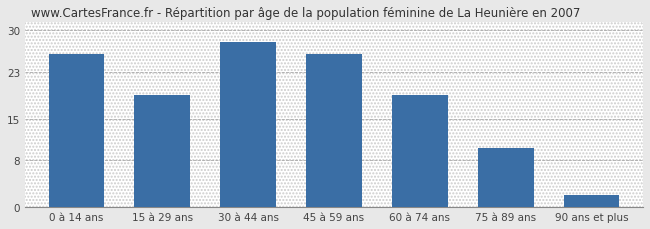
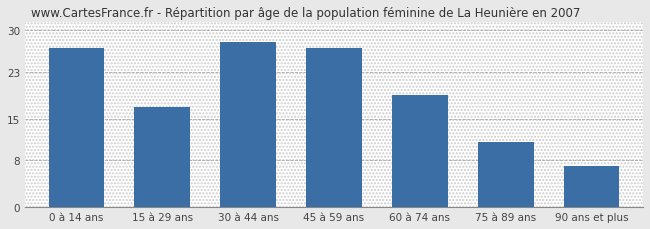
0 à 14 ans: 26 -> 27
15 à 29 ans: 19 -> 17
45 à 59 ans: 26 -> 27
75 à 89 ans: 10 -> 11
90 ans et plus: 2 -> 7
